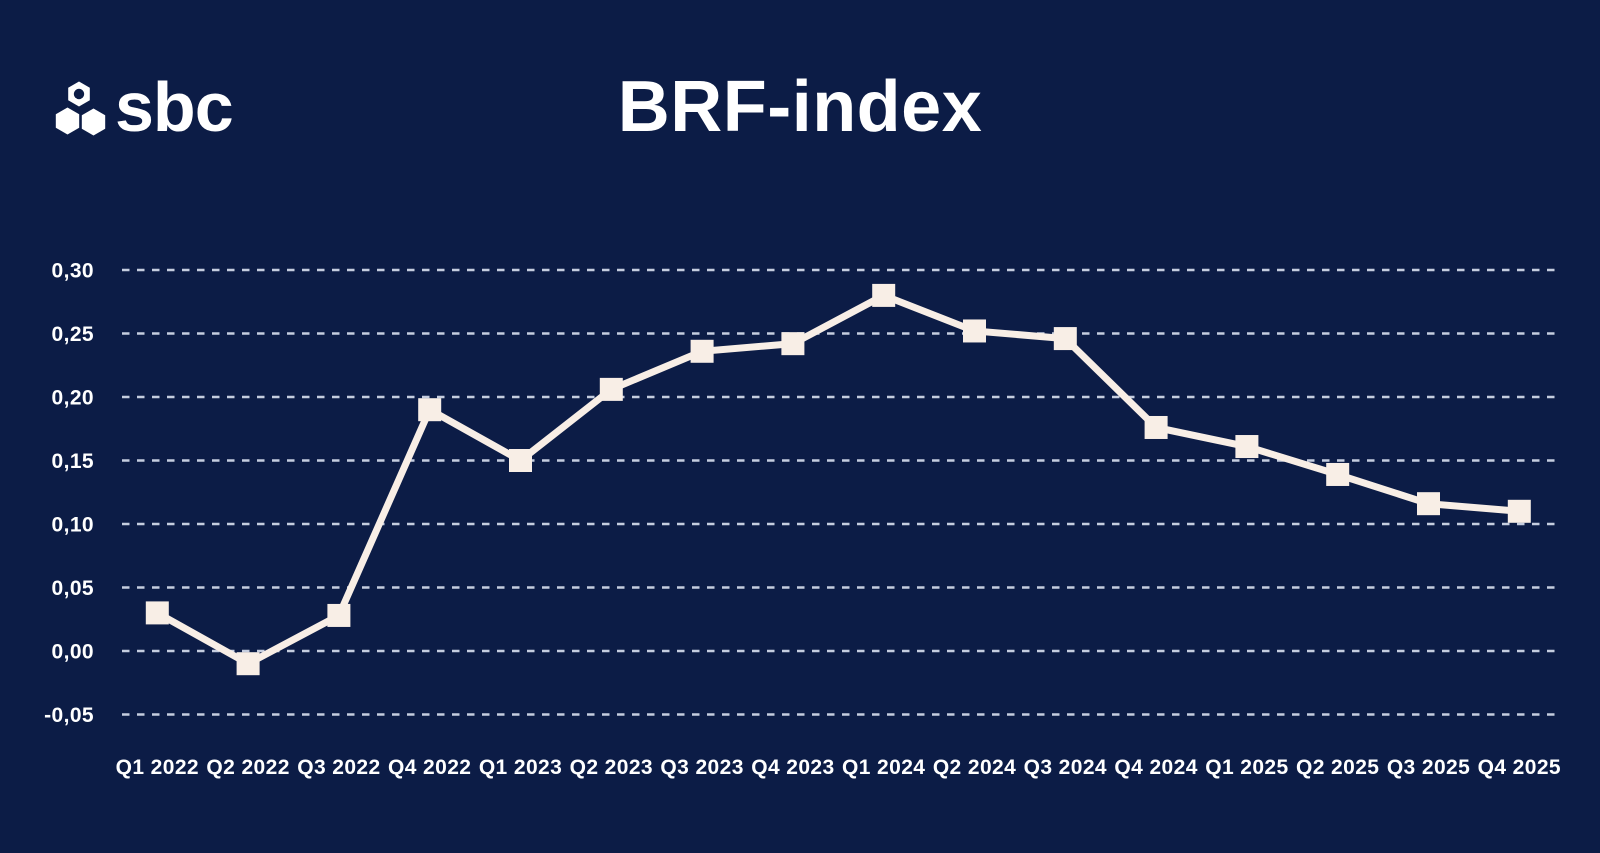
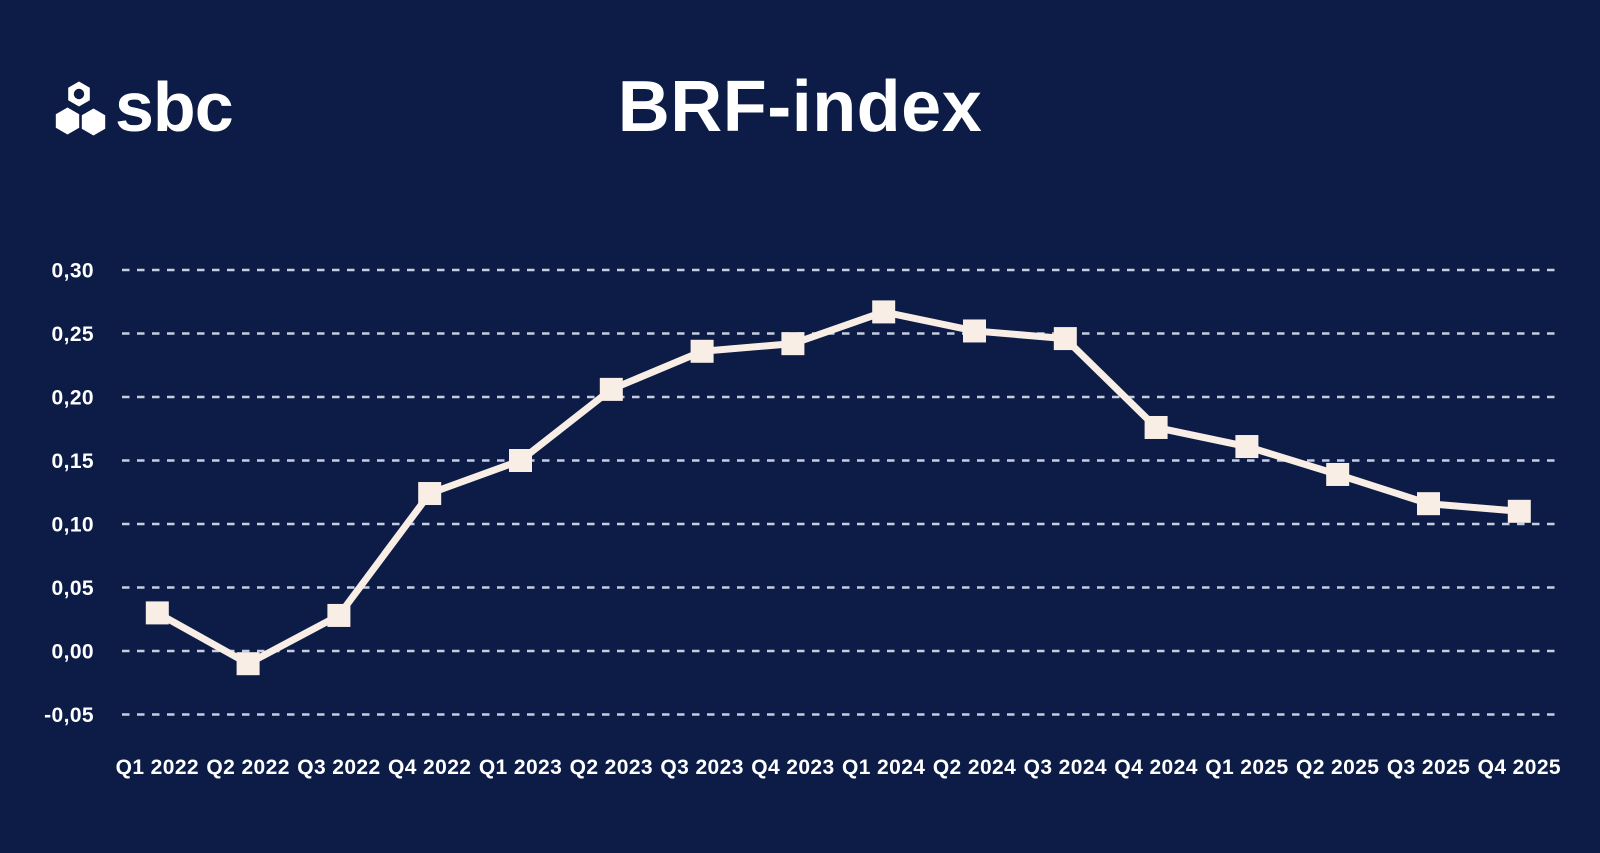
Q4 2022: 0,19 -> 0,12
Q1 2024: 0,28 -> 0,27
